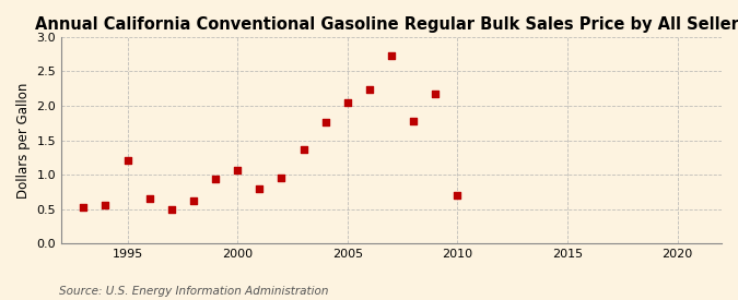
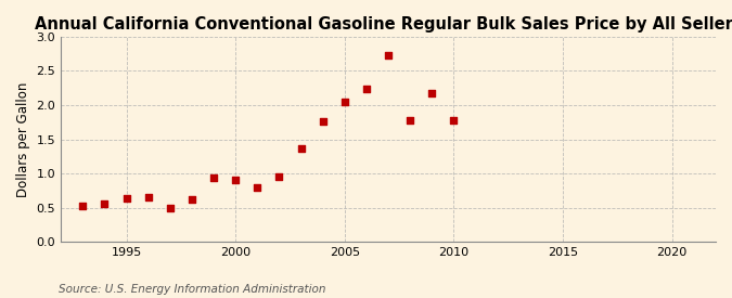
1995: 1.20 -> 0.64
2000: 1.06 -> 0.90
2010: 0.70 -> 1.78
